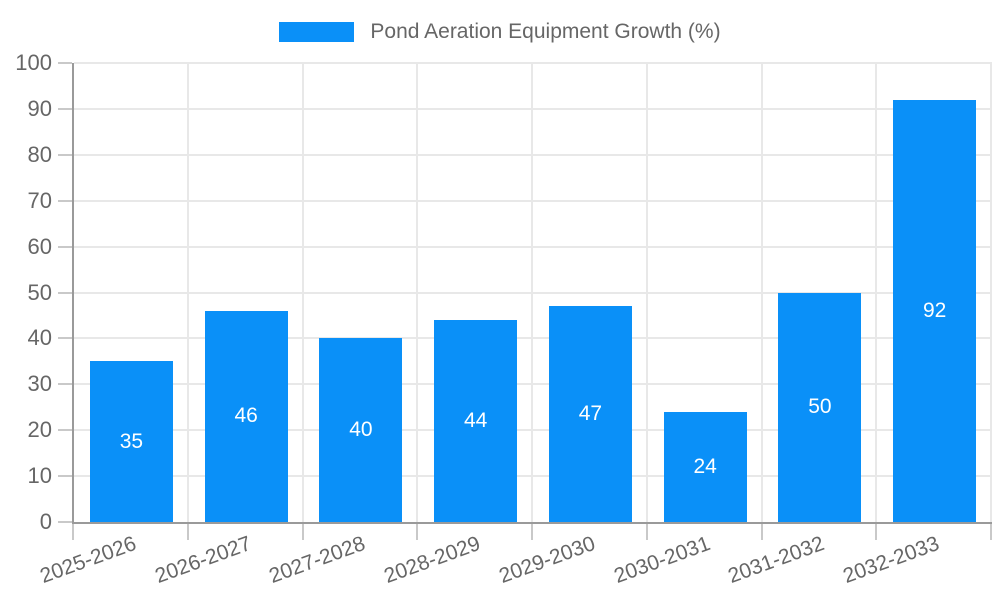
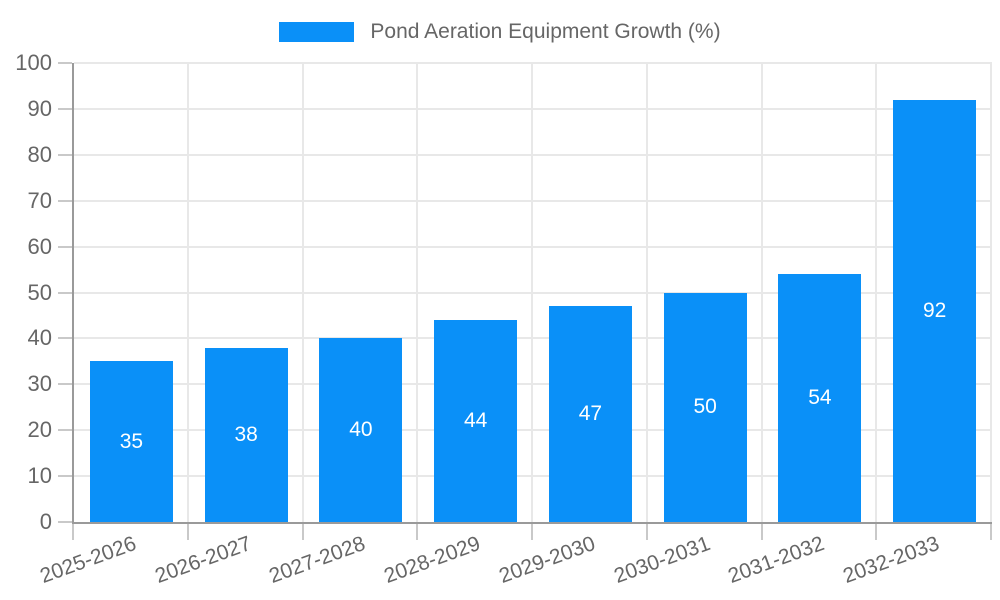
2026-2027: 46 -> 38
2030-2031: 24 -> 50
2031-2032: 50 -> 54
